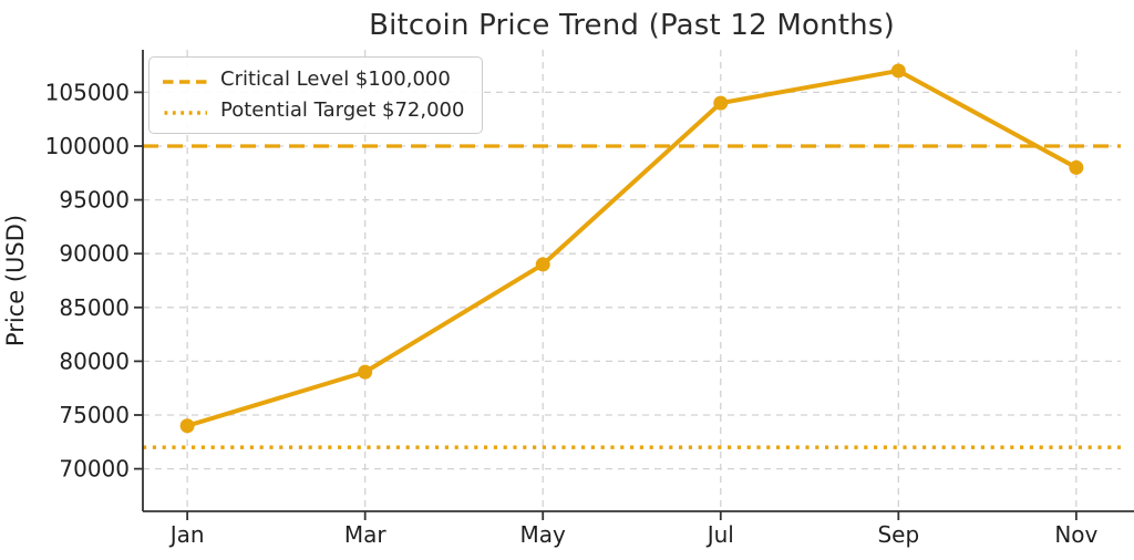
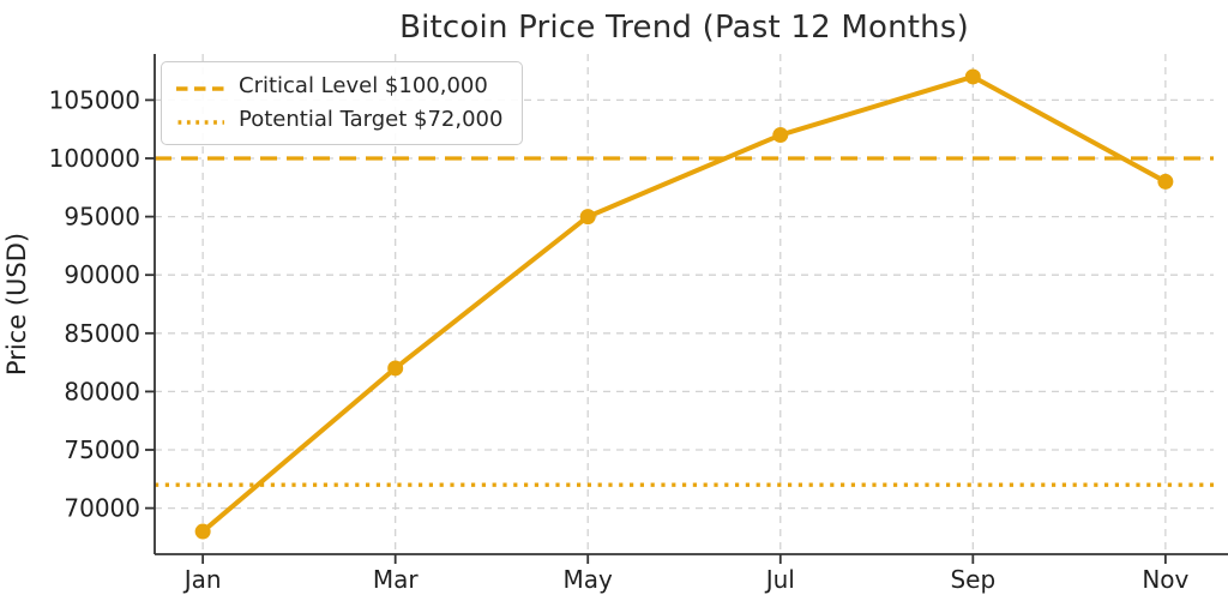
Jan: 74000 -> 68000
Mar: 79000 -> 82000
May: 89000 -> 95000
Jul: 104000 -> 102000
